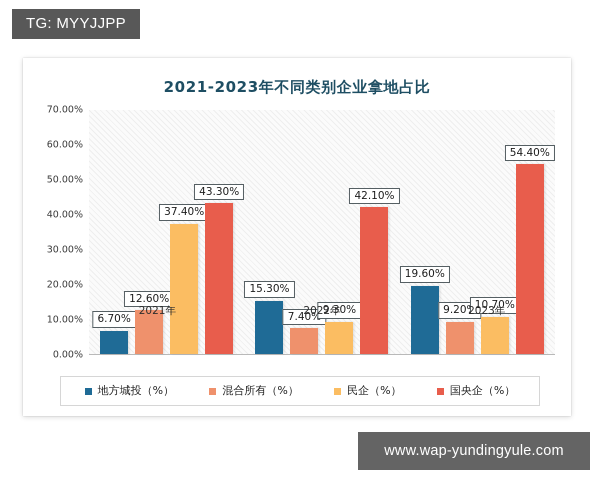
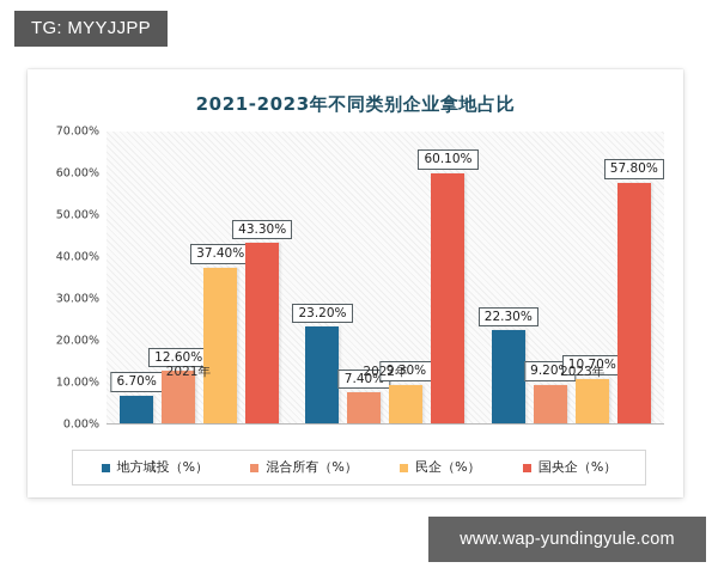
地方城投（%）/2022年: 15.30% -> 23.20%
国央企（%）/2022年: 42.10% -> 60.10%
地方城投（%）/2023年: 19.60% -> 22.30%
国央企（%）/2023年: 54.40% -> 57.80%
